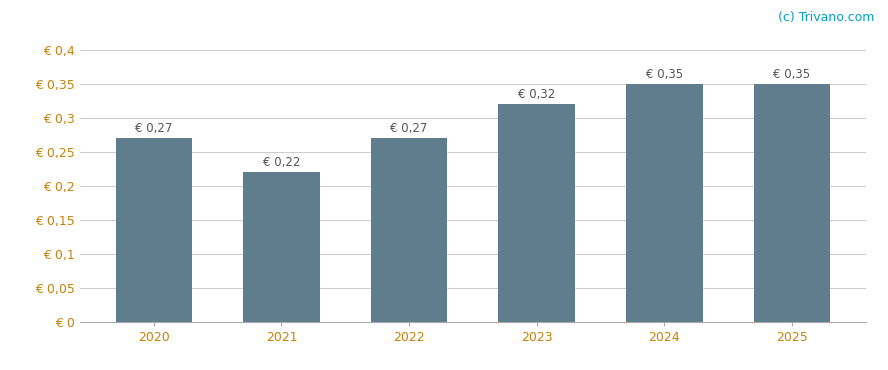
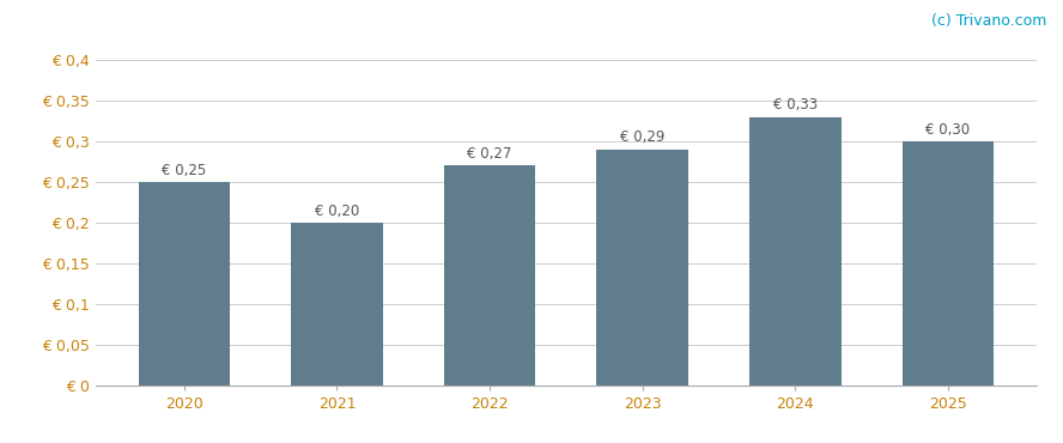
2020: 0,27 -> 0,25
2021: 0,22 -> 0,20
2023: 0,32 -> 0,29
2024: 0,35 -> 0,33
2025: 0,35 -> 0,30
